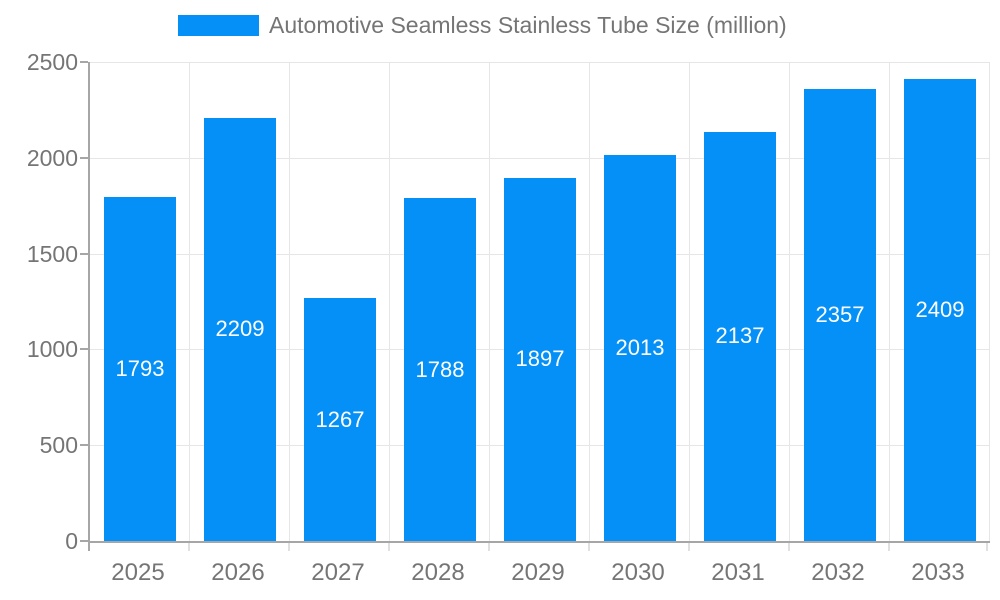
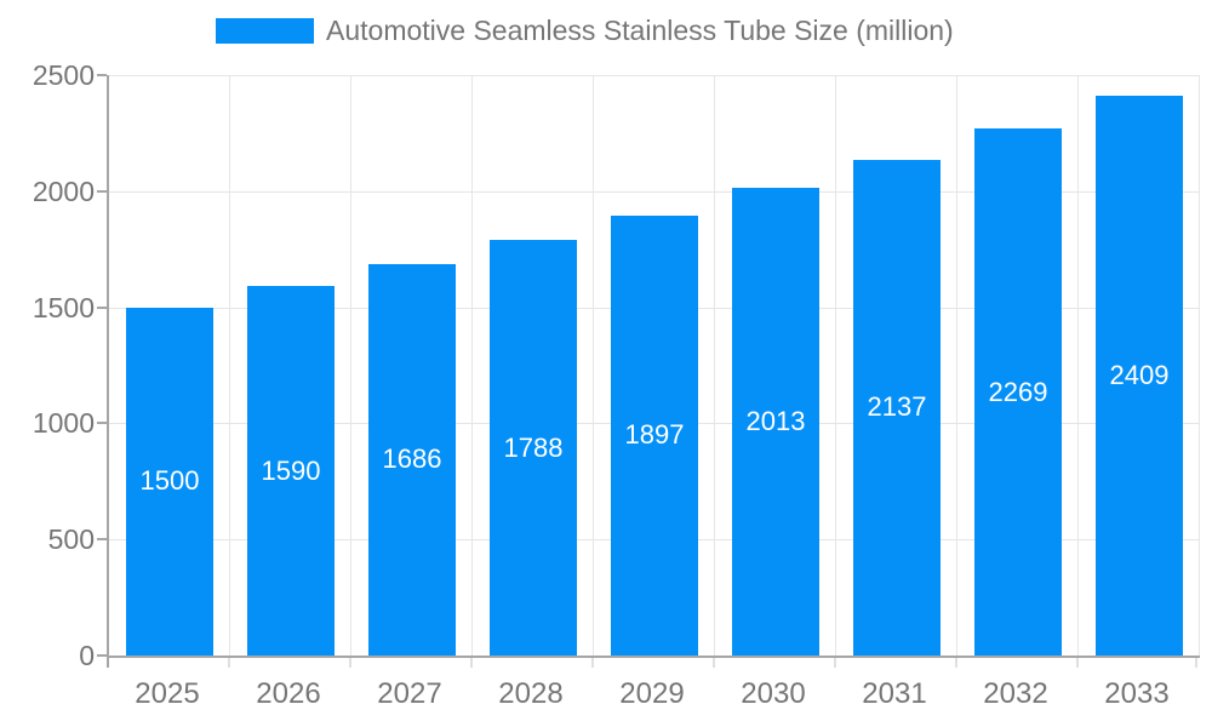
2025: 1793 -> 1500
2026: 2209 -> 1590
2027: 1267 -> 1686
2032: 2357 -> 2269
